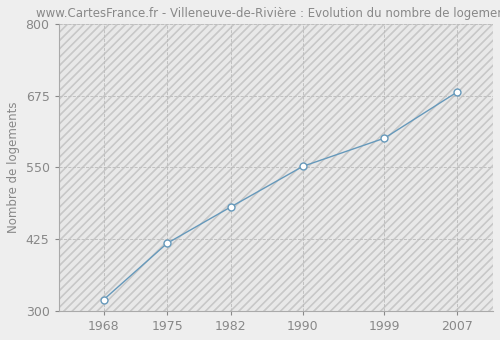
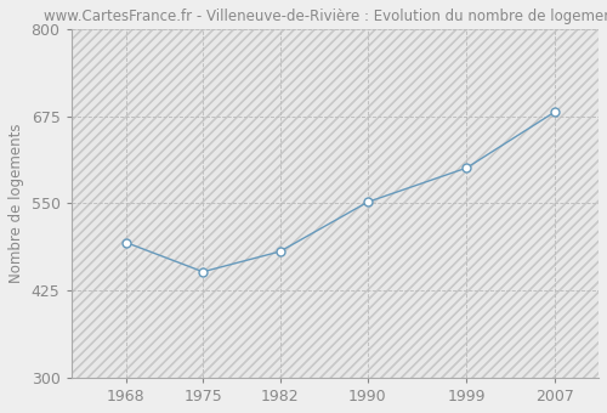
1968: 320 -> 494
1975: 418 -> 452
